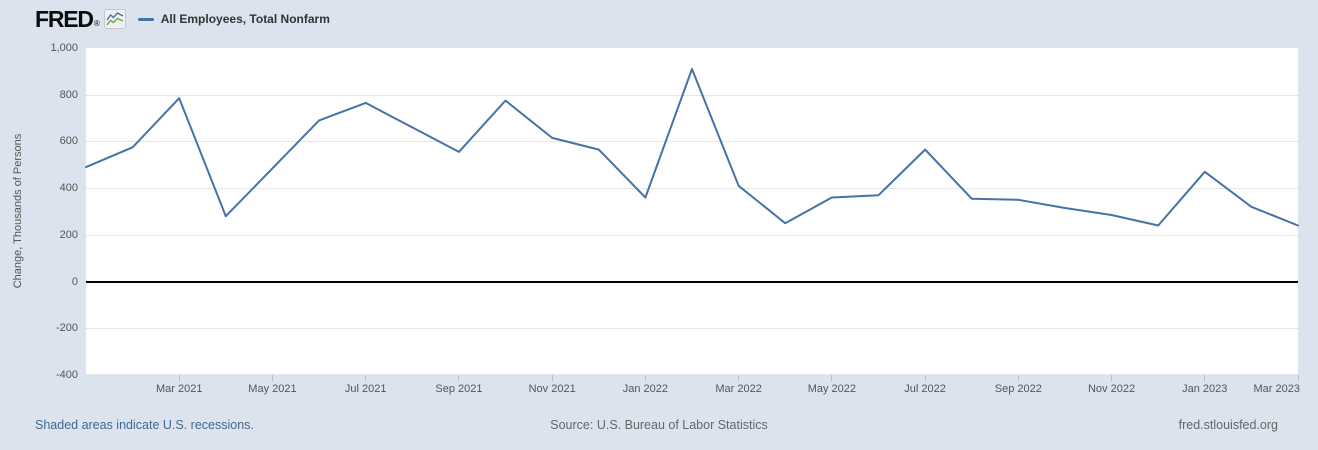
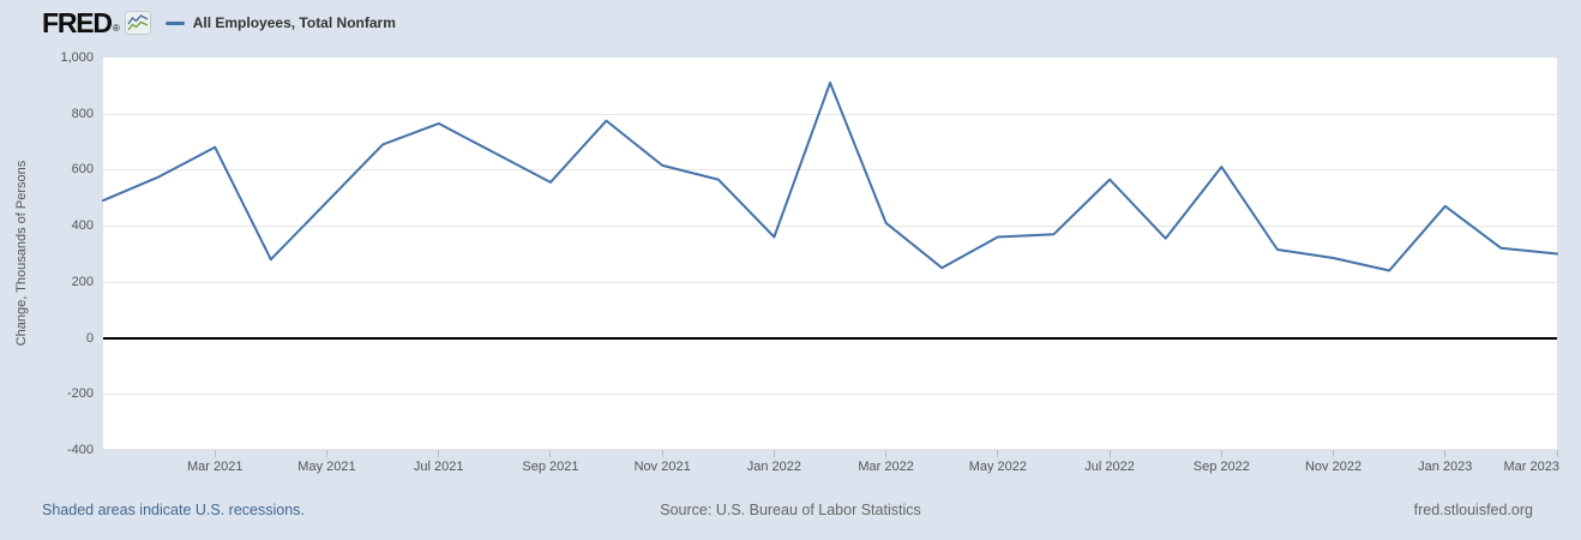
Mar 2021: 780 -> 680
Sep 2022: 350 -> 610
Mar 2023: 240 -> 300
